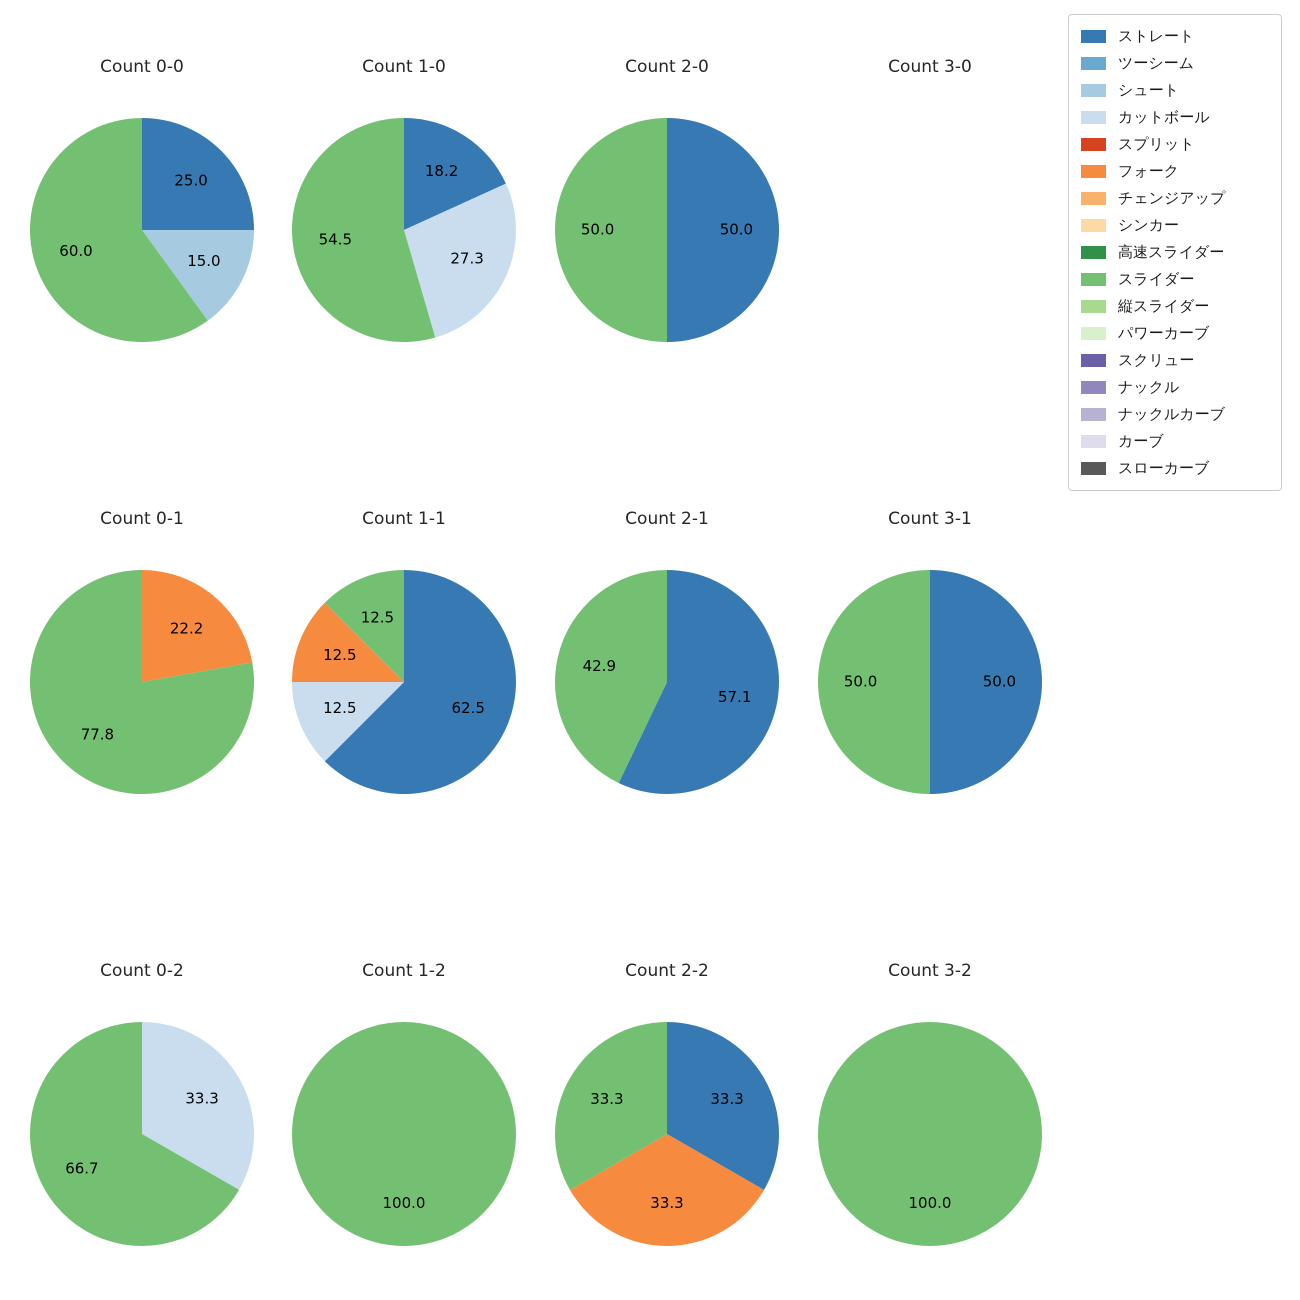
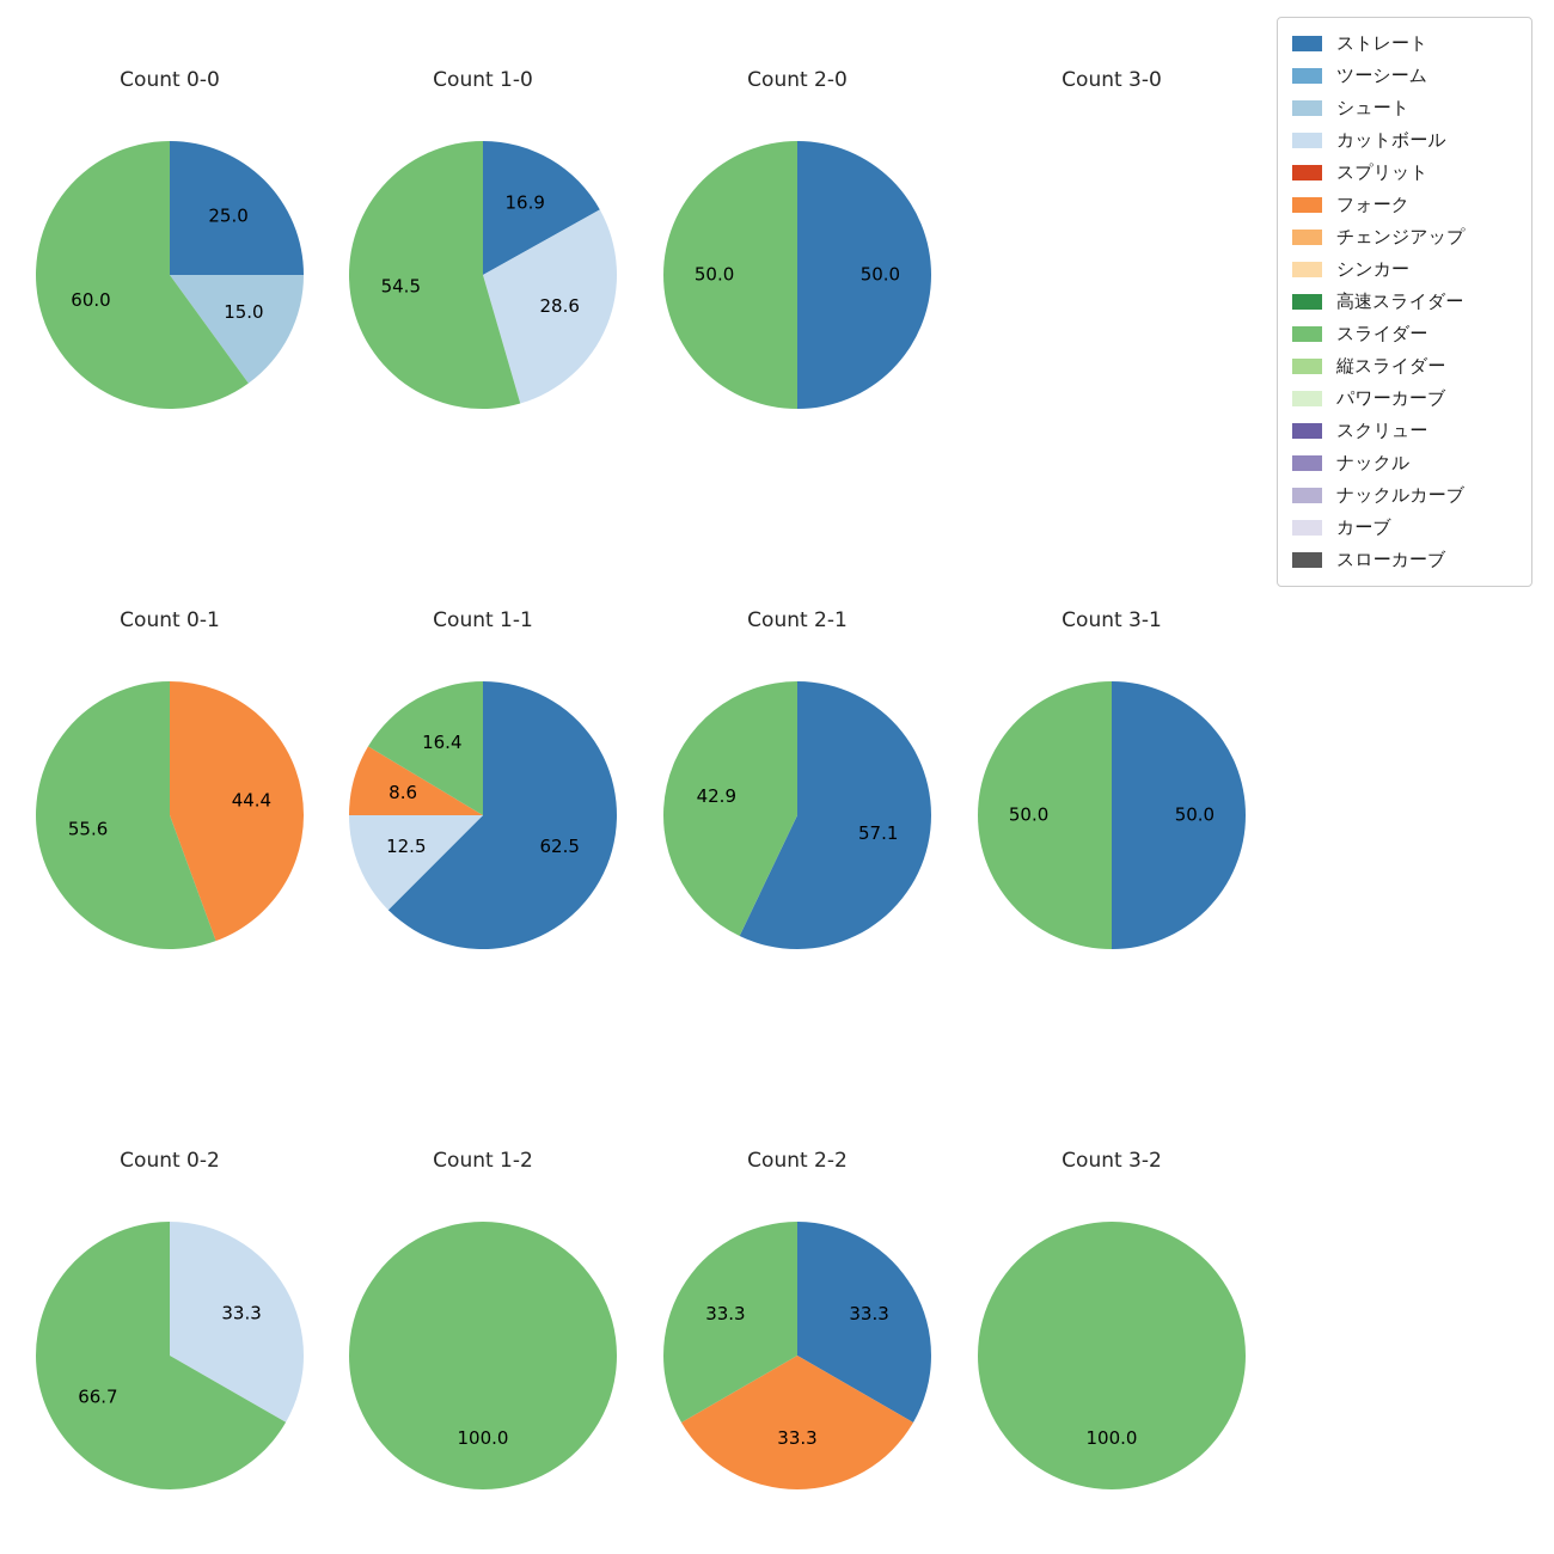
Count 1-0/ストレート: 18.2 -> 16.9
Count 1-0/カットボール: 27.3 -> 28.6
Count 0-1/フォーク: 22.2 -> 44.4
Count 0-1/スライダー: 77.8 -> 55.6
Count 1-1/フォーク: 12.5 -> 8.6
Count 1-1/スライダー: 12.5 -> 16.4
